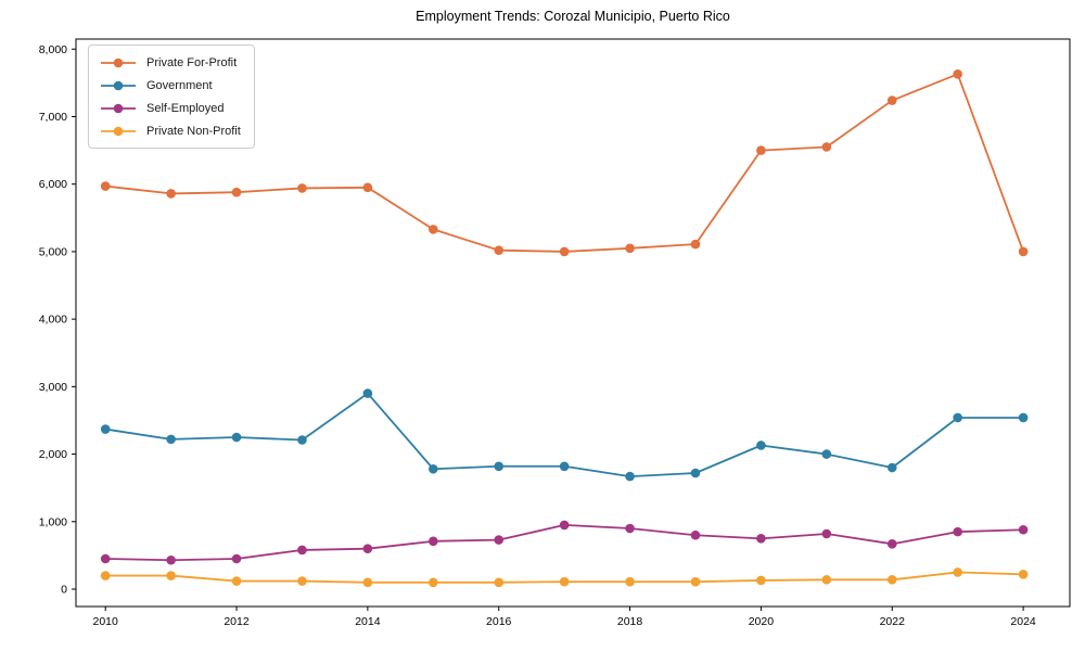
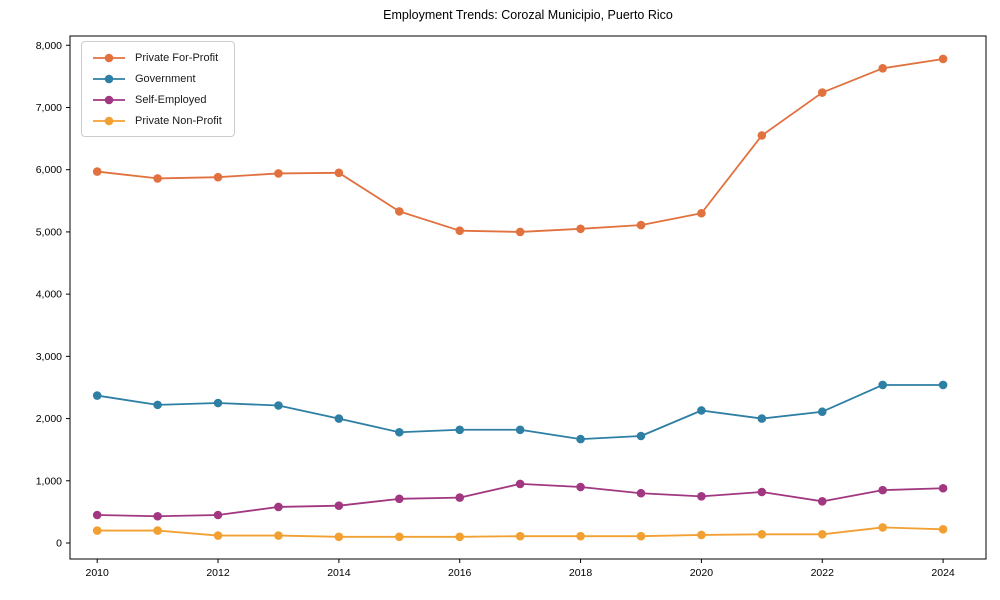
Government/2014: 2900 -> 2000
Private For-Profit/2020: 6500 -> 5300
Government/2022: 1800 -> 2100
Private For-Profit/2024: 5000 -> 7800
